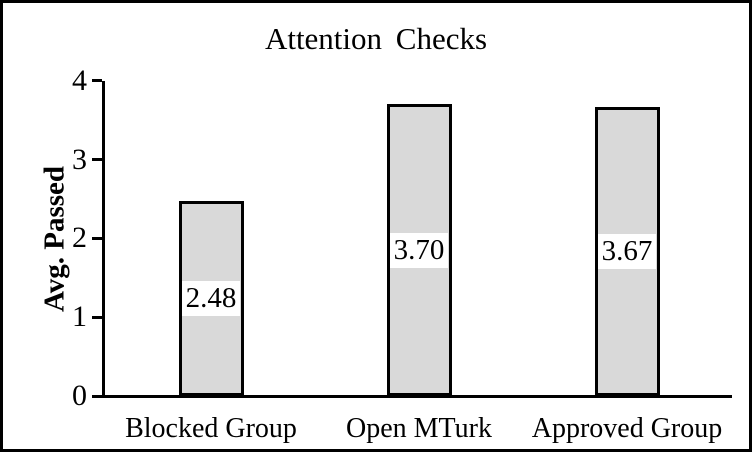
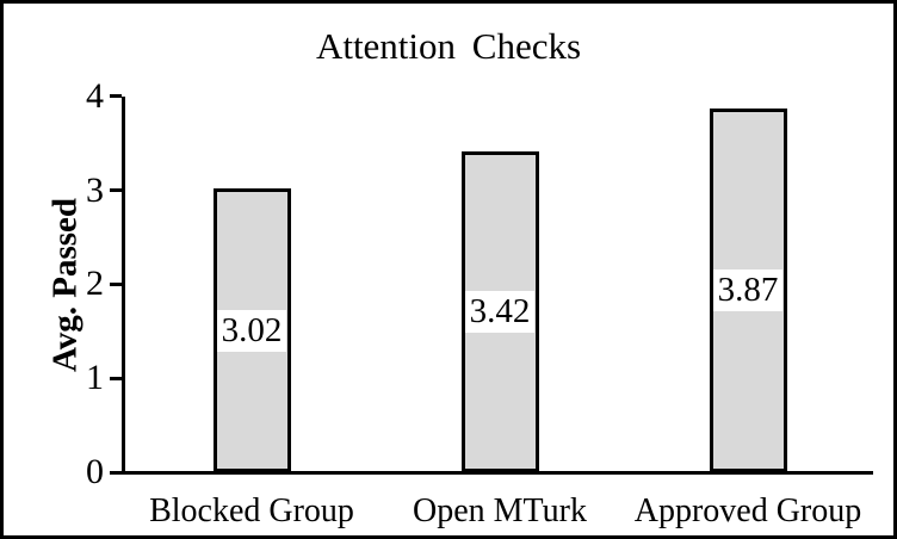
Blocked Group: 2.48 -> 3.02
Open MTurk: 3.70 -> 3.42
Approved Group: 3.67 -> 3.87
